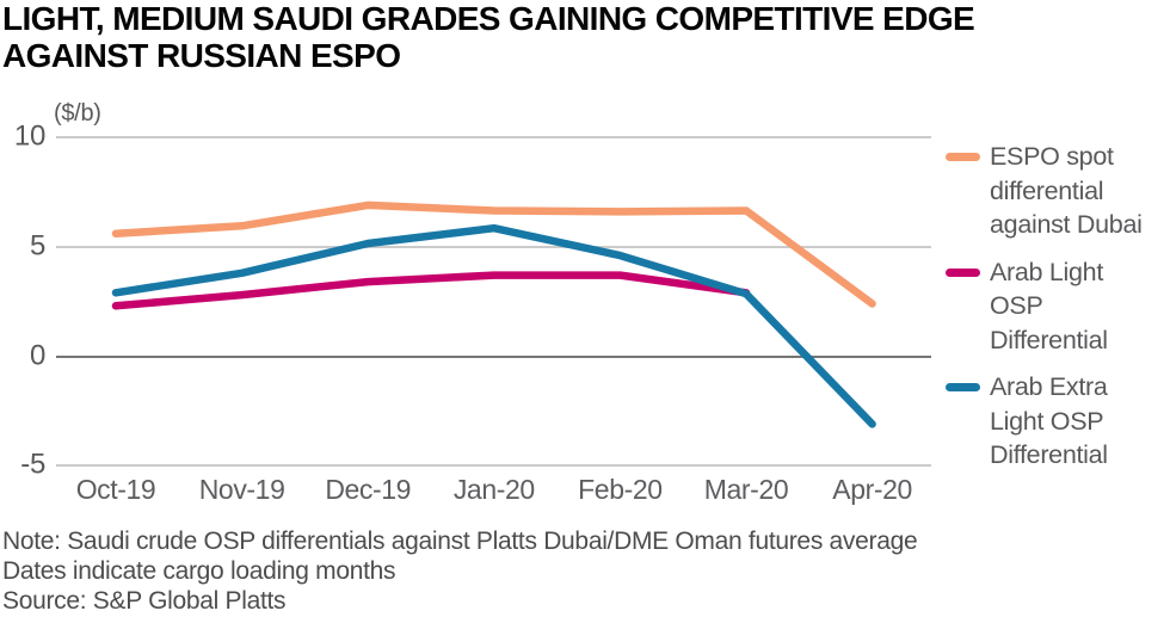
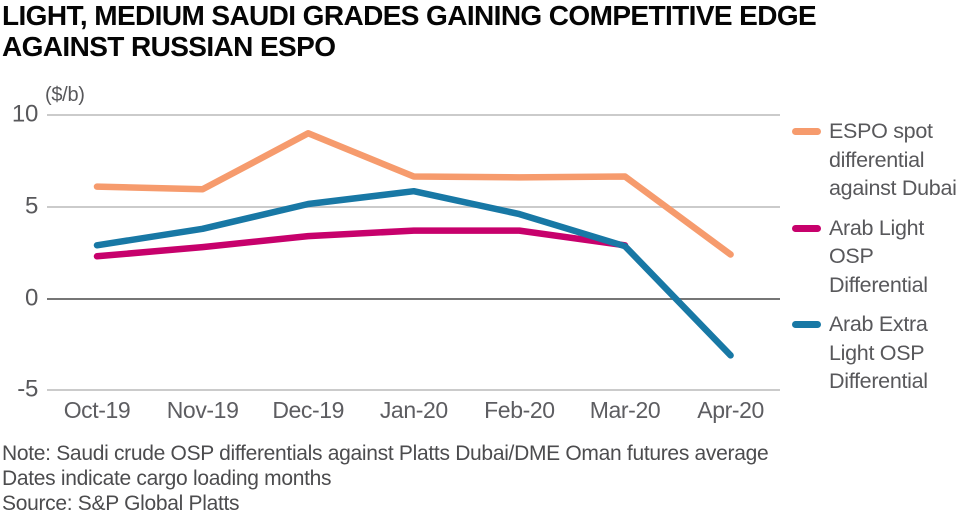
ESPO spot differential against Dubai/Oct-19: 5.6 -> 6.1
ESPO spot differential against Dubai/Dec-19: 6.9 -> 9.0
